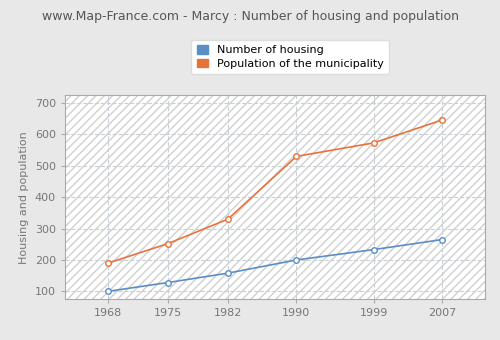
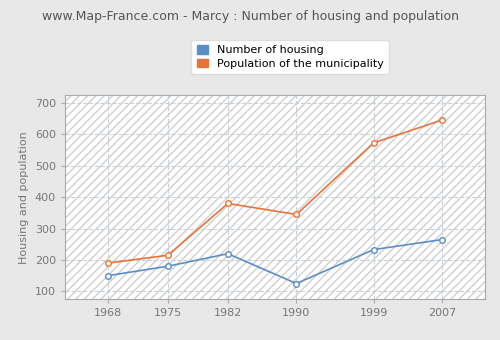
Number of housing/1968: 100 -> 150
Number of housing/1975: 128 -> 180
Population of the municipality/1975: 252 -> 215
Number of housing/1982: 158 -> 220
Population of the municipality/1982: 330 -> 380
Number of housing/1990: 200 -> 125
Population of the municipality/1990: 530 -> 345
